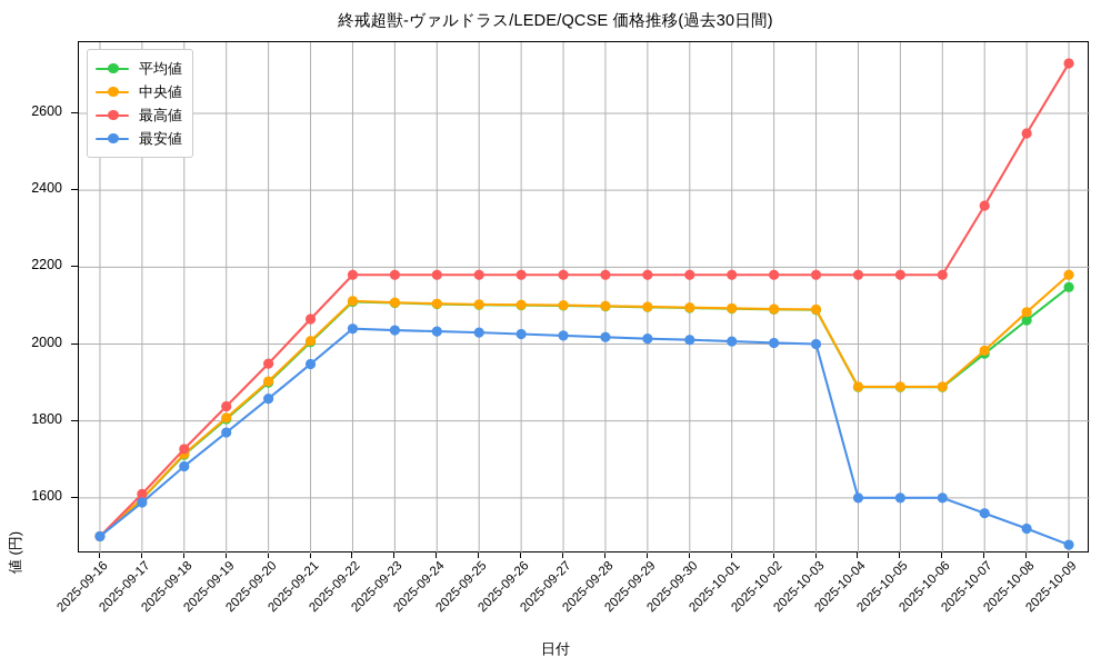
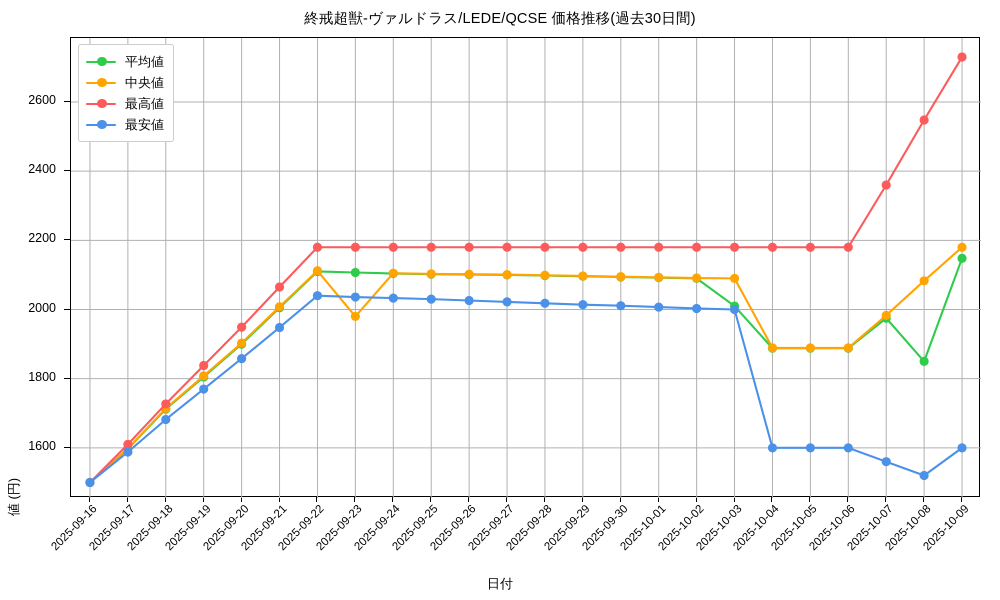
中央値/2025-09-23: 2110 -> 1980
平均値/2025-10-03: 2090 -> 2010
平均値/2025-10-08: 2060 -> 1850
最安値/2025-10-09: 1480 -> 1600
